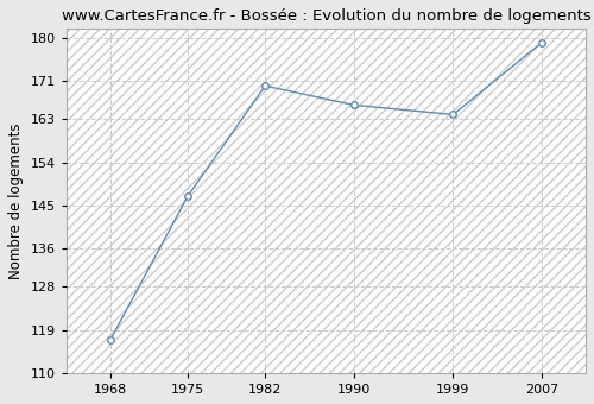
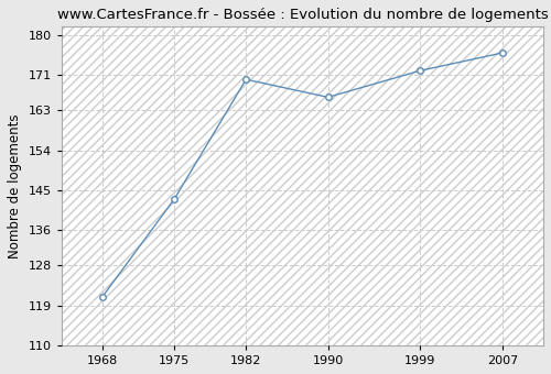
1968: 117 -> 121
1975: 147 -> 143
1999: 164 -> 172
2007: 179 -> 176
